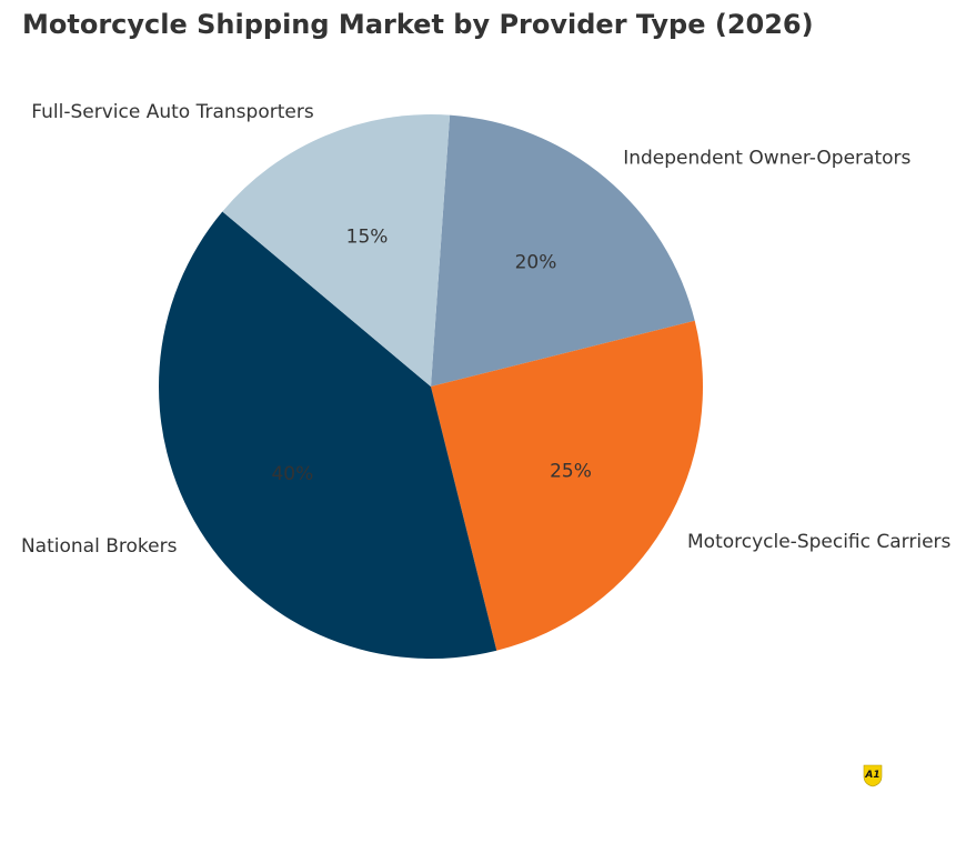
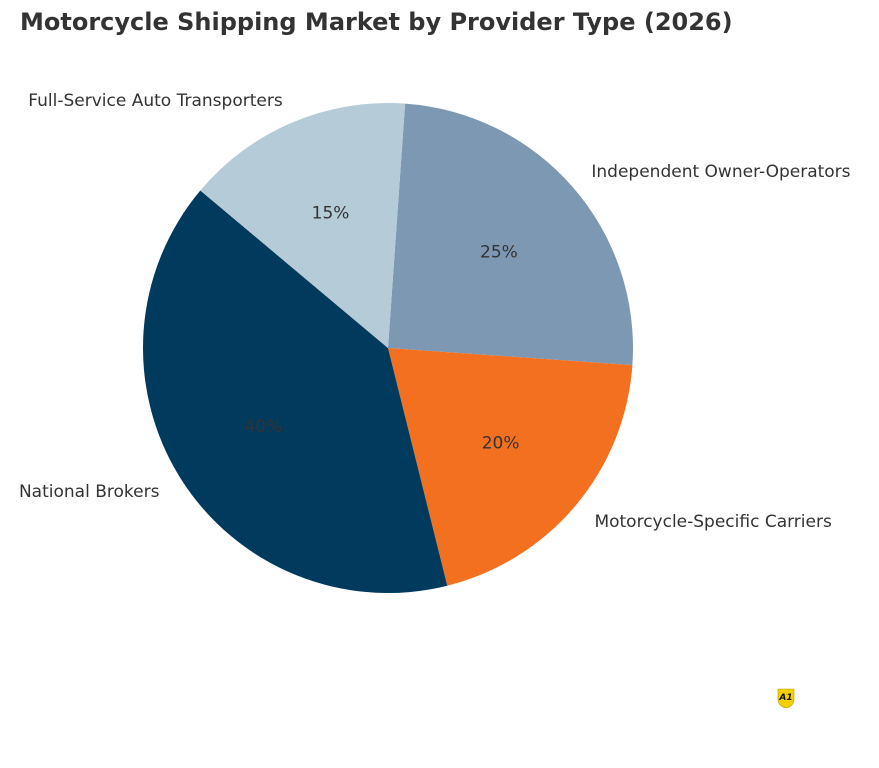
Independent Owner-Operators: 20% -> 25%
Motorcycle-Specific Carriers: 25% -> 20%
